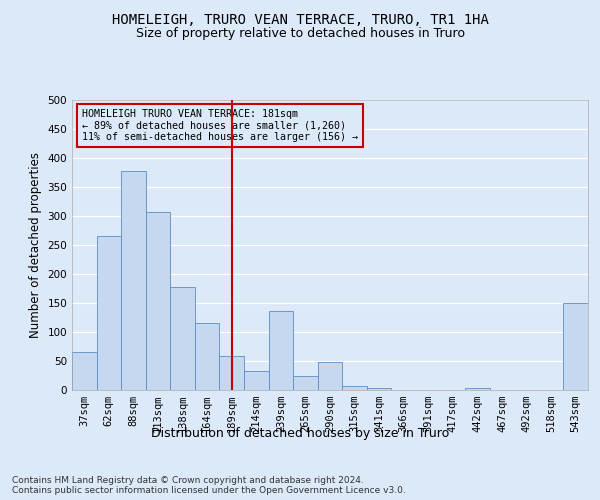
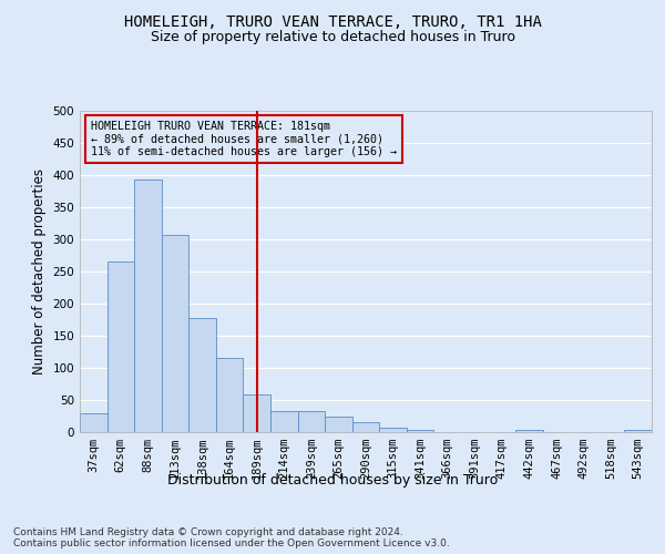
37sqm: 66 -> 30
88sqm: 378 -> 393
239sqm: 136 -> 33
290sqm: 48 -> 15
543sqm: 150 -> 4
